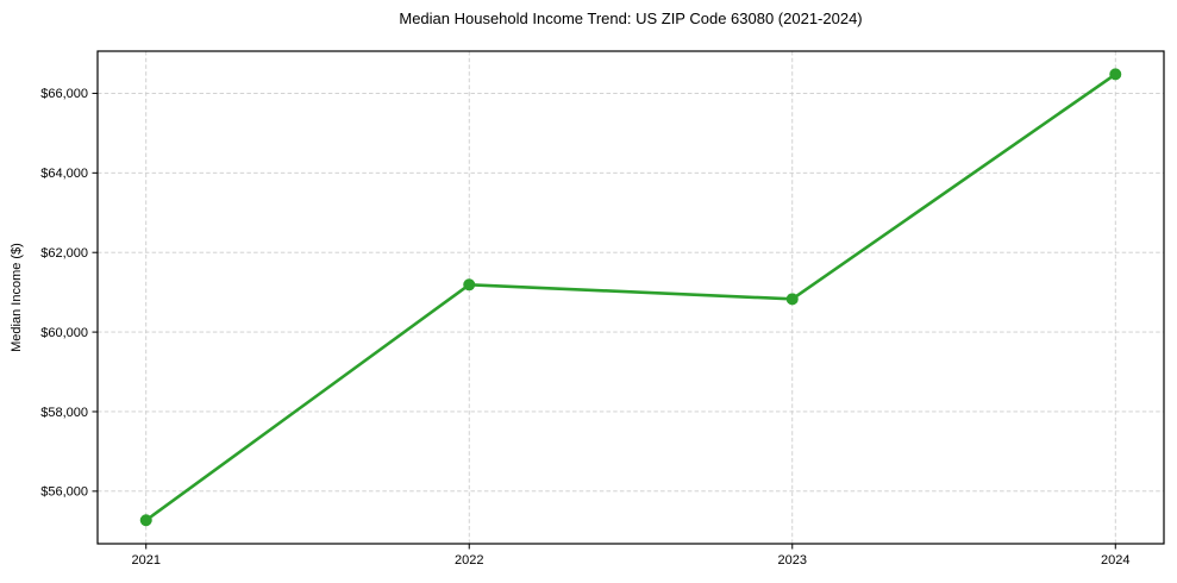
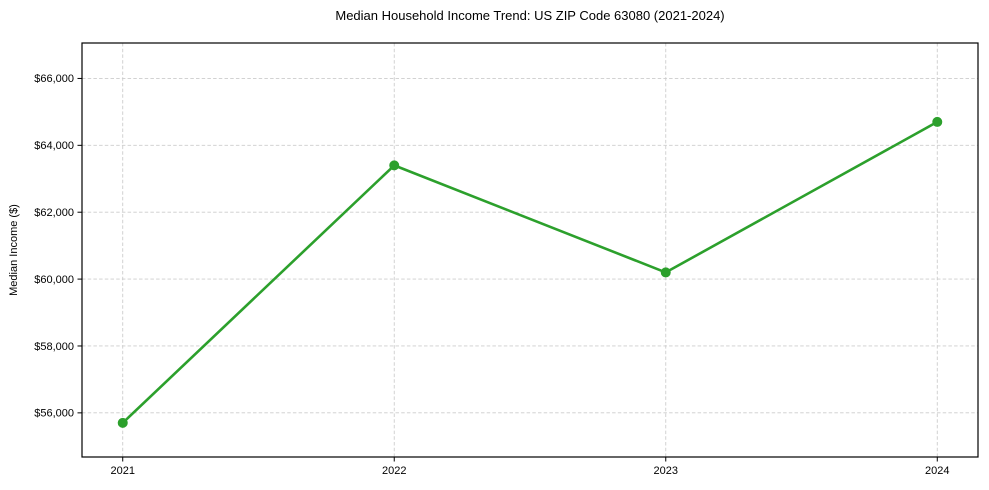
2021: $55300 -> $55700
2022: $61200 -> $63400
2023: $60800 -> $60200
2024: $66500 -> $64700
